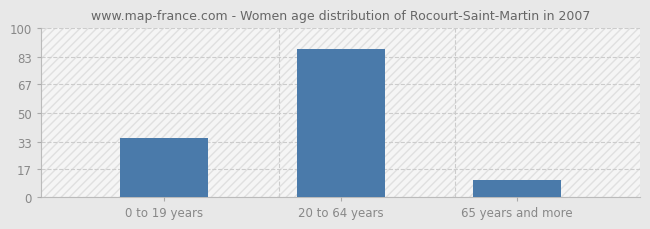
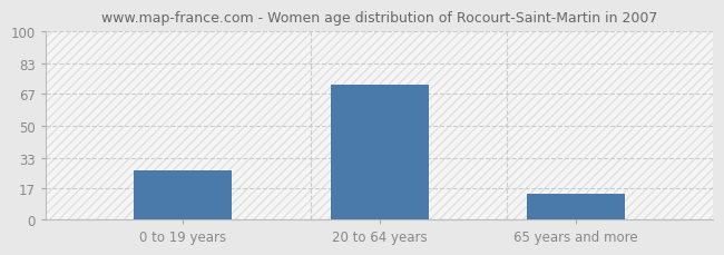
0 to 19 years: 35 -> 26
20 to 64 years: 88 -> 72
65 years and more: 10 -> 14
